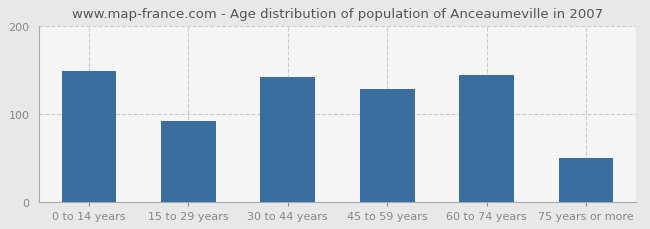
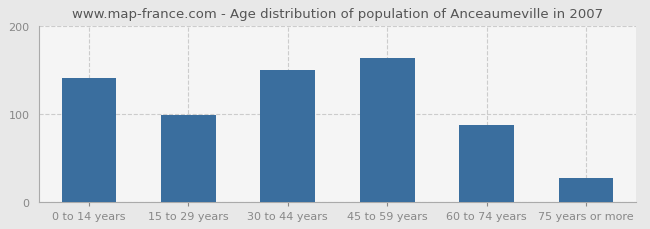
0 to 14 years: 148 -> 140
15 to 29 years: 92 -> 98
30 to 44 years: 142 -> 150
45 to 59 years: 128 -> 163
60 to 74 years: 144 -> 87
75 years or more: 50 -> 27
